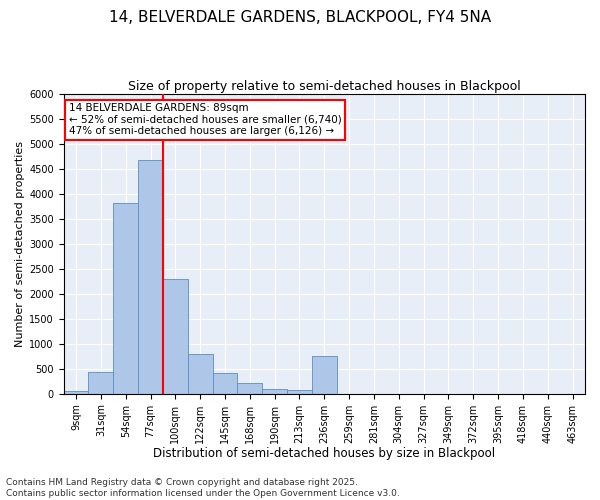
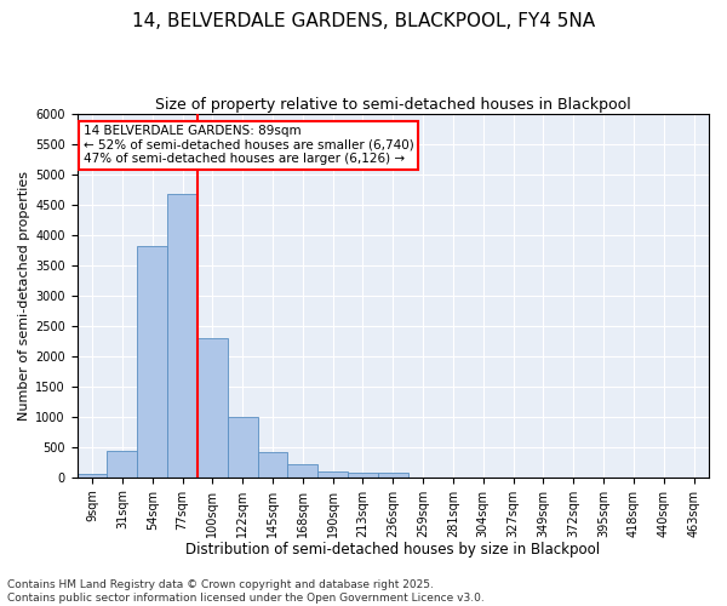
122sqm: 800 -> 1000
236sqm: 750 -> 60
